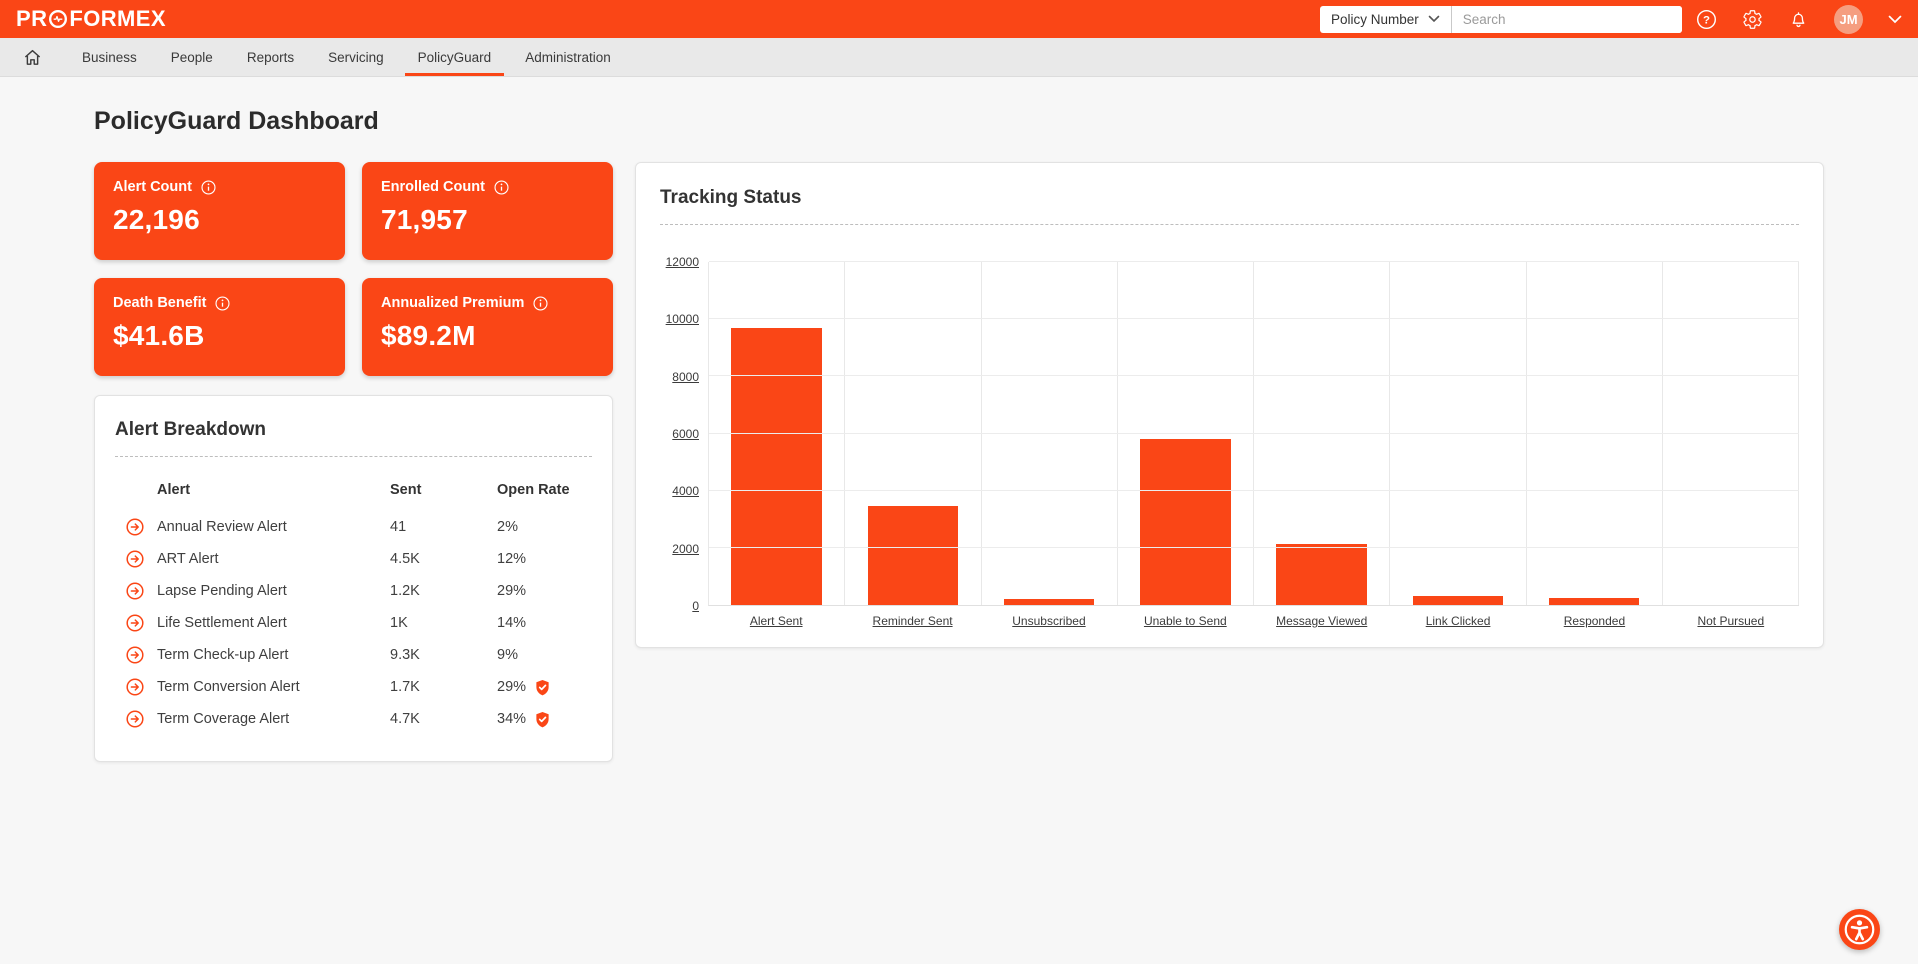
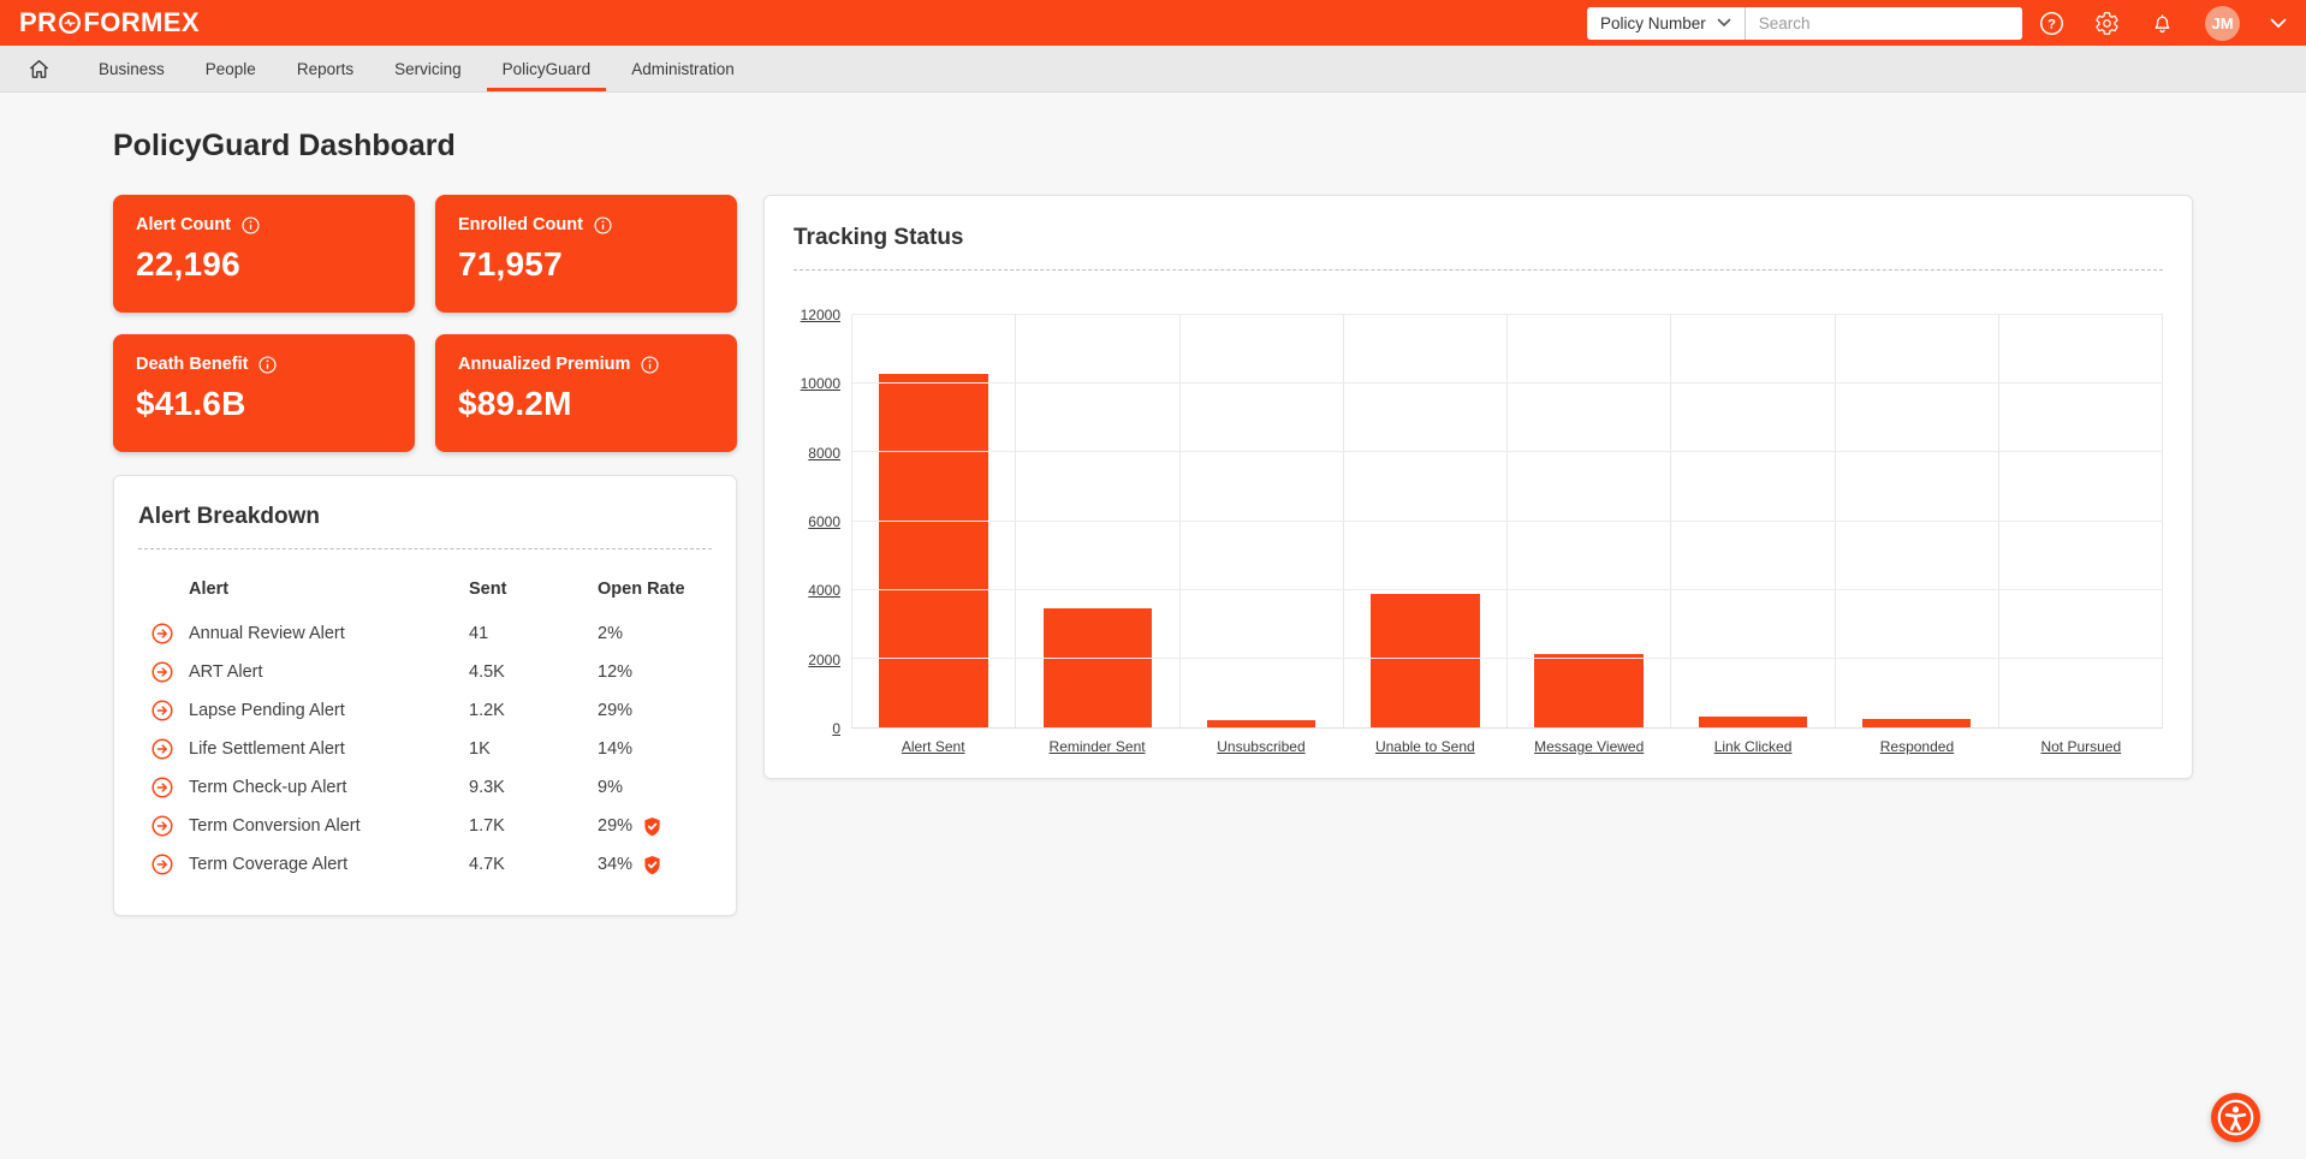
Alert Sent: 9700 -> 10300
Unable to Send: 5800 -> 3900
